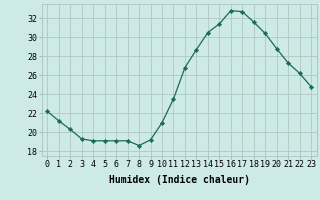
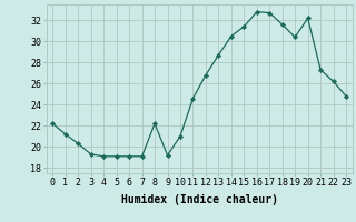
8: 18.6 -> 22.2
11: 23.5 -> 24.6
20: 28.8 -> 32.2
